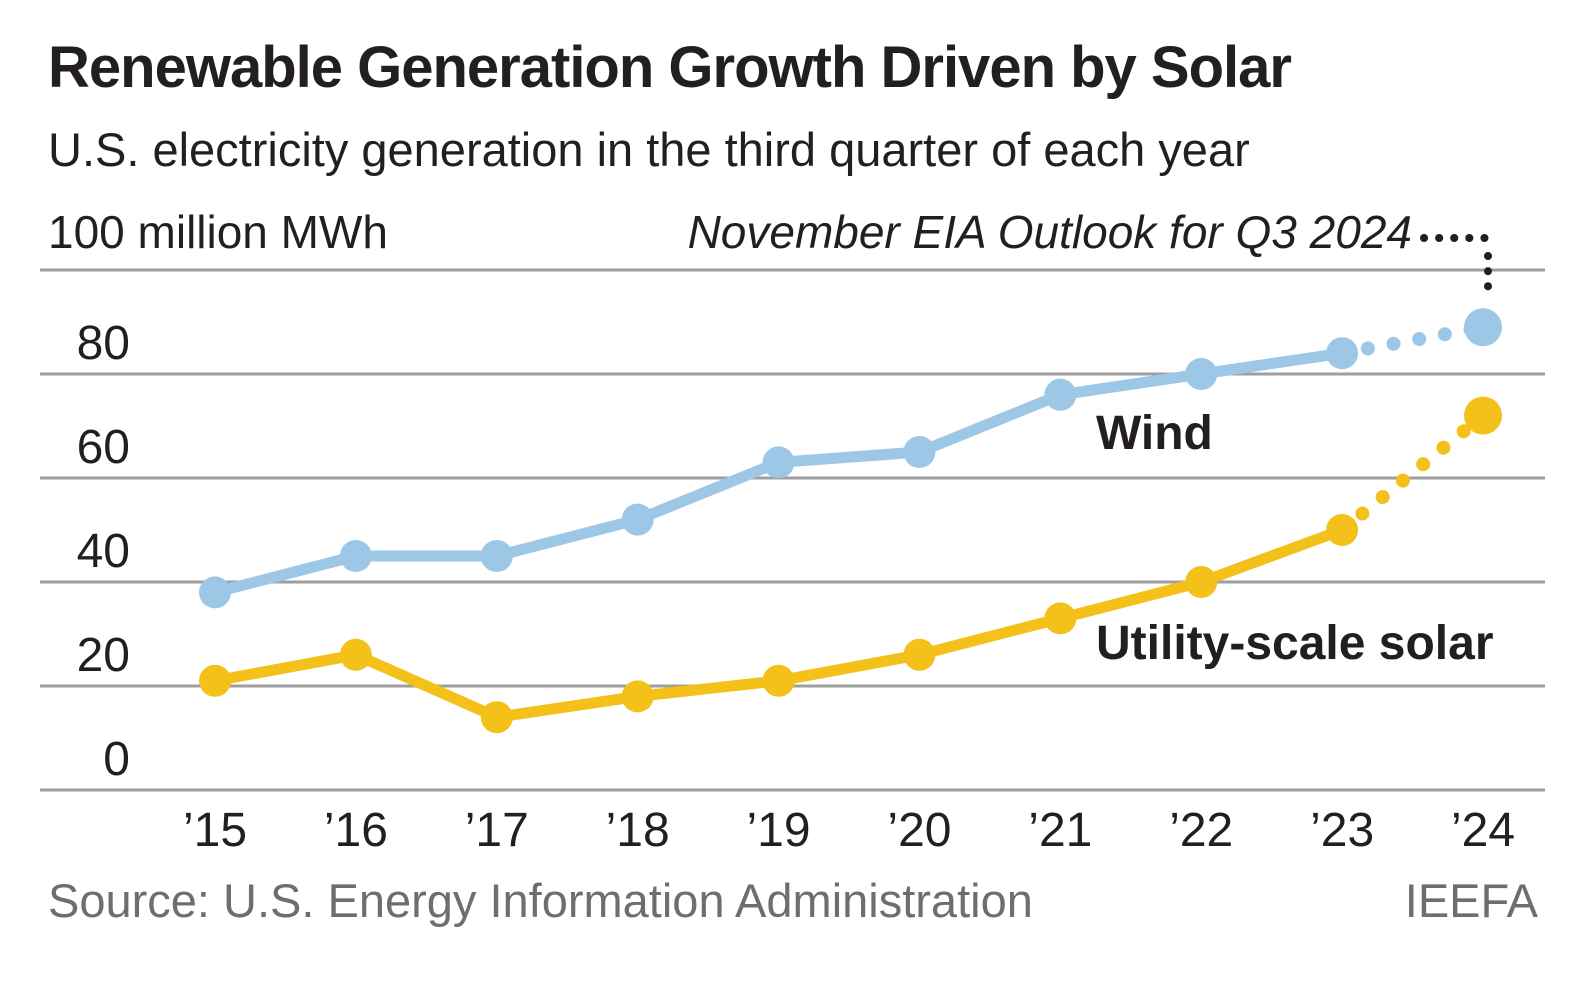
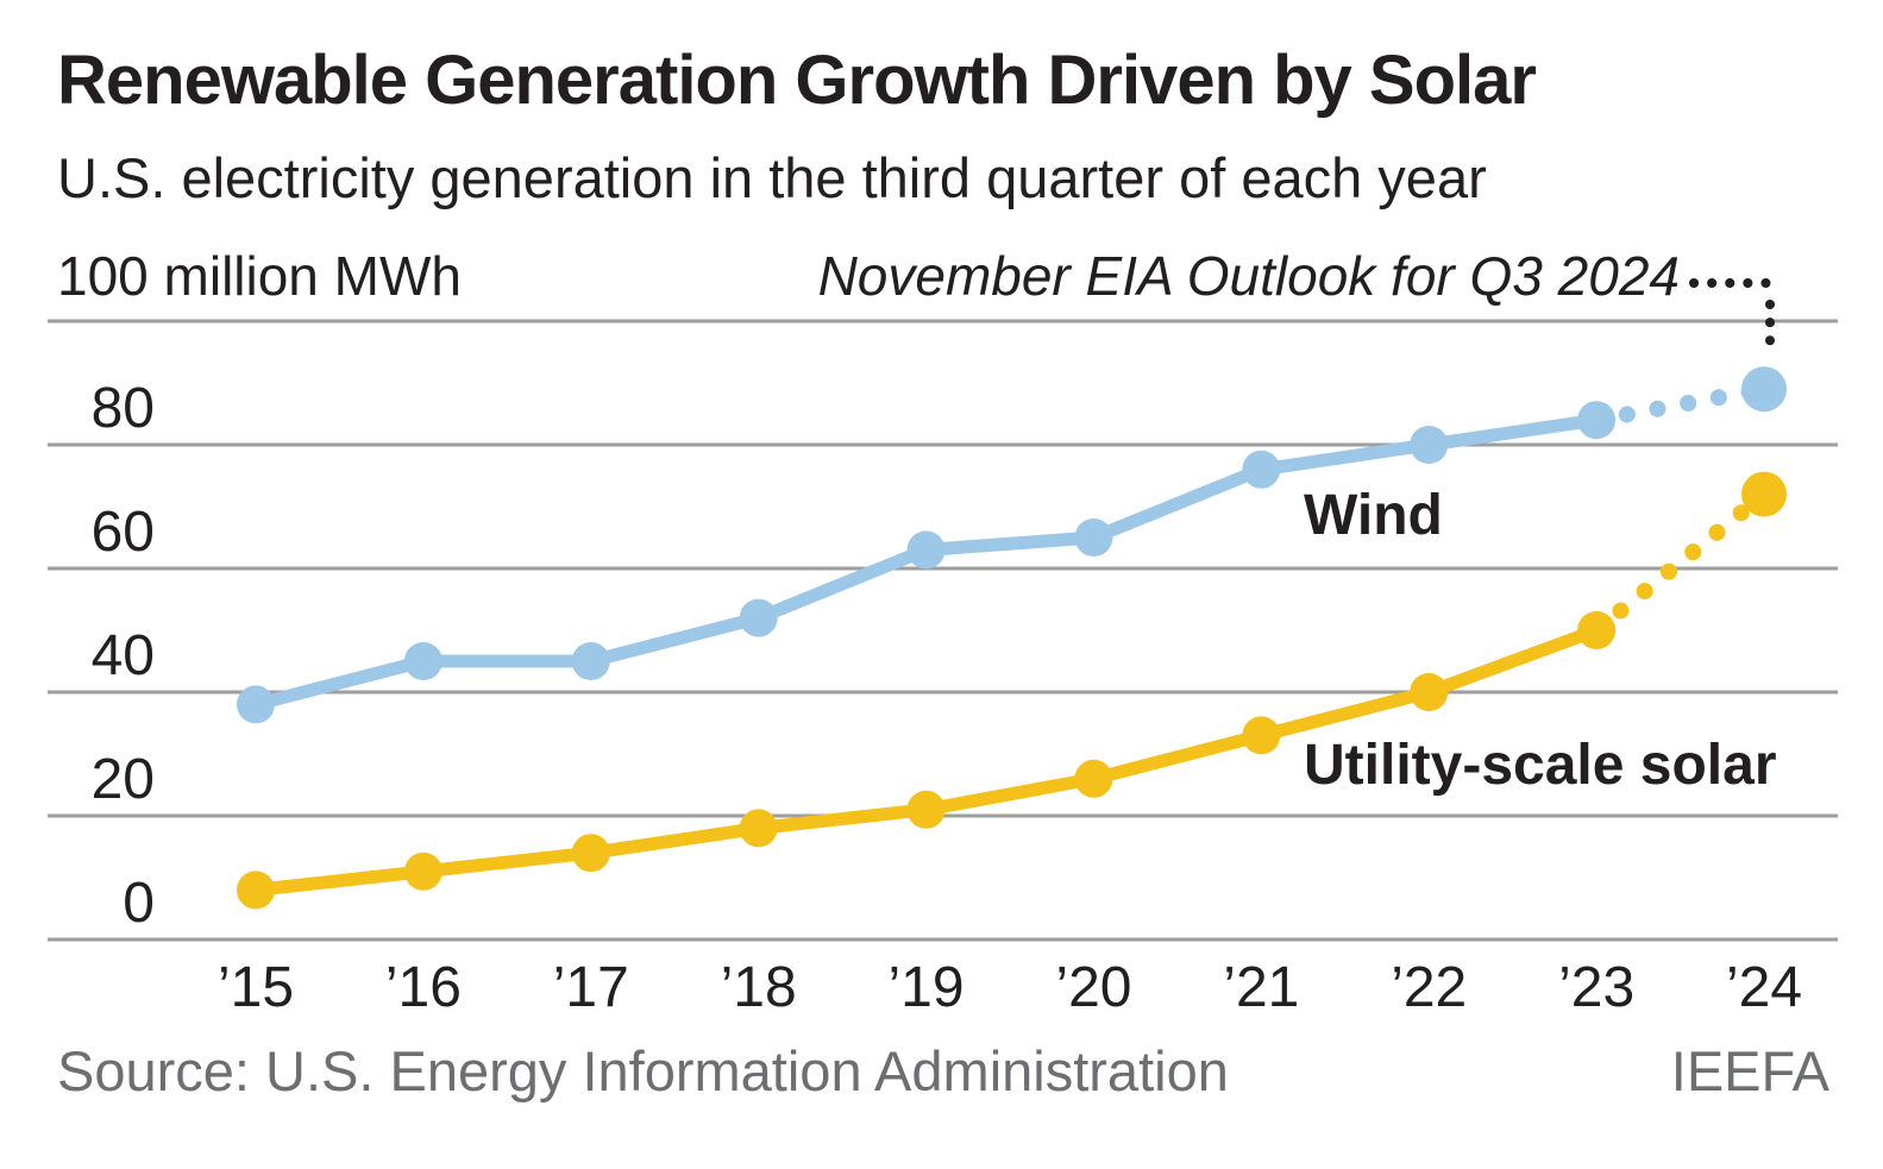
Utility-scale solar/’15: 21 -> 8
Utility-scale solar/’16: 26 -> 11
